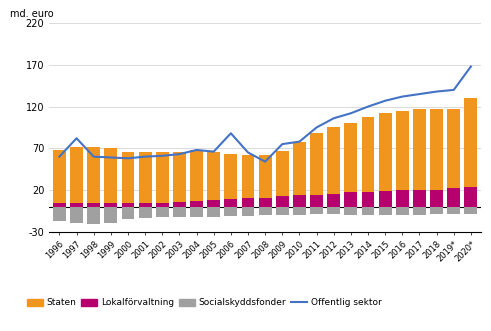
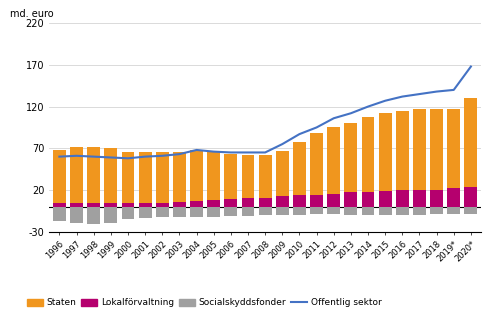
Offentlig sektor/1997: 82 -> 61
Offentlig sektor/2006: 88 -> 65
Offentlig sektor/2008: 54 -> 65
Offentlig sektor/2010: 78 -> 87
